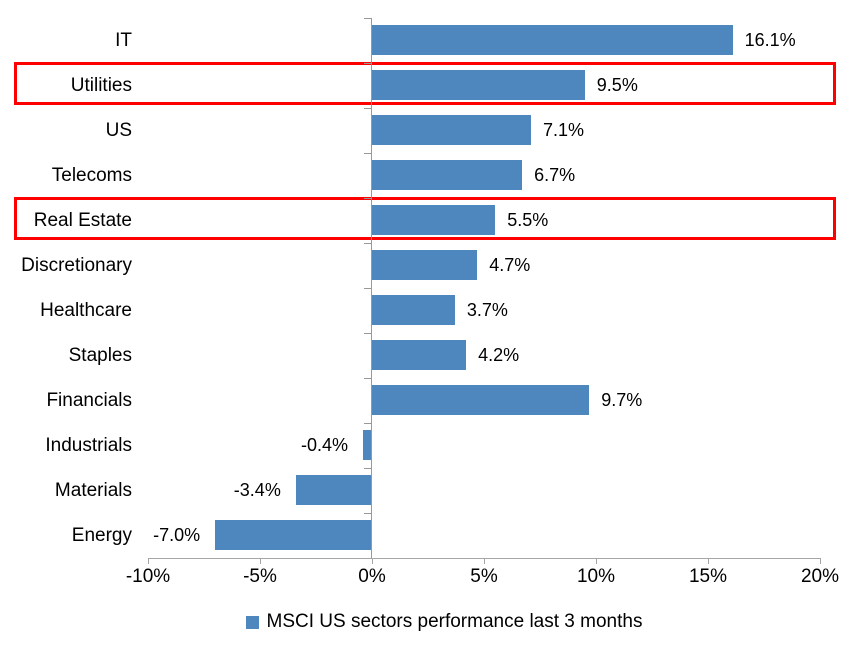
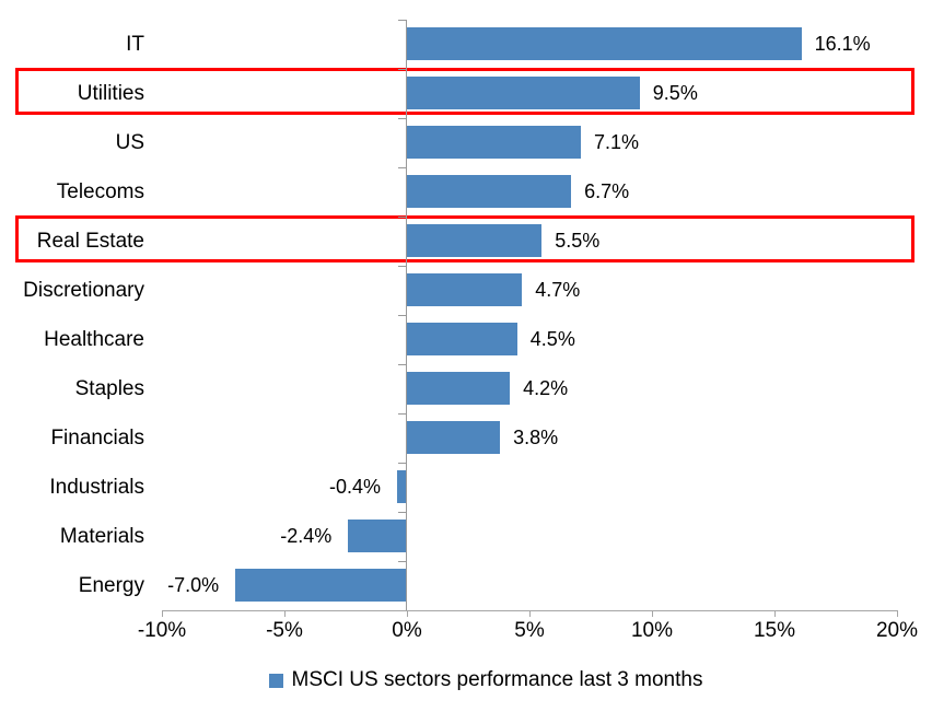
Healthcare: 3.7% -> 4.5%
Financials: 9.7% -> 3.8%
Materials: -3.4% -> -2.4%
